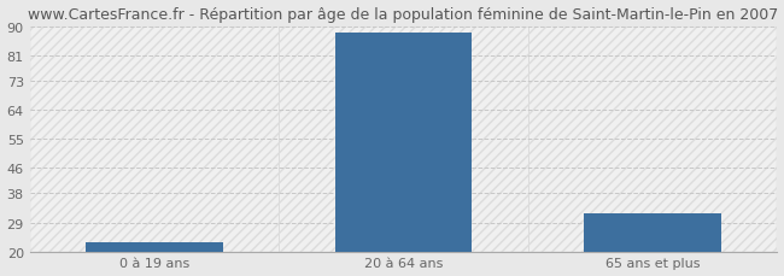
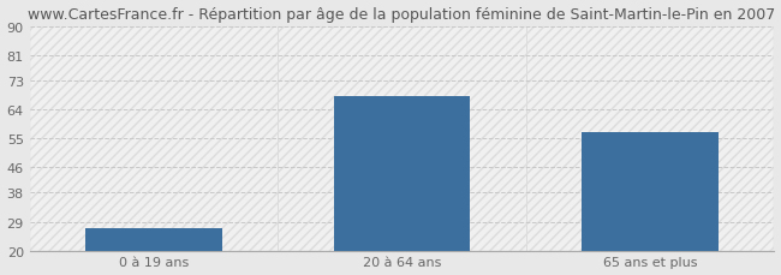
0 à 19 ans: 23 -> 27
20 à 64 ans: 88 -> 68
65 ans et plus: 32 -> 57
